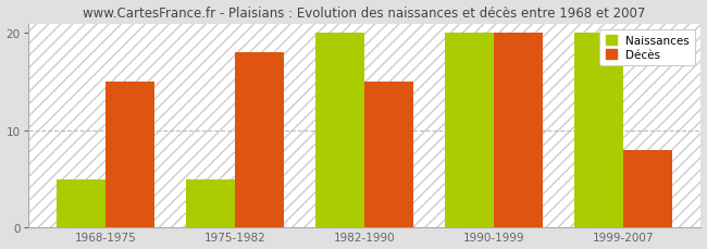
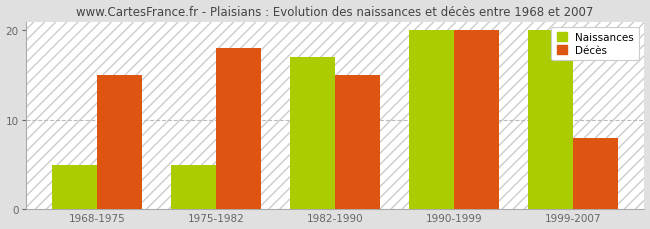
Naissances/1982-1990: 20 -> 17
